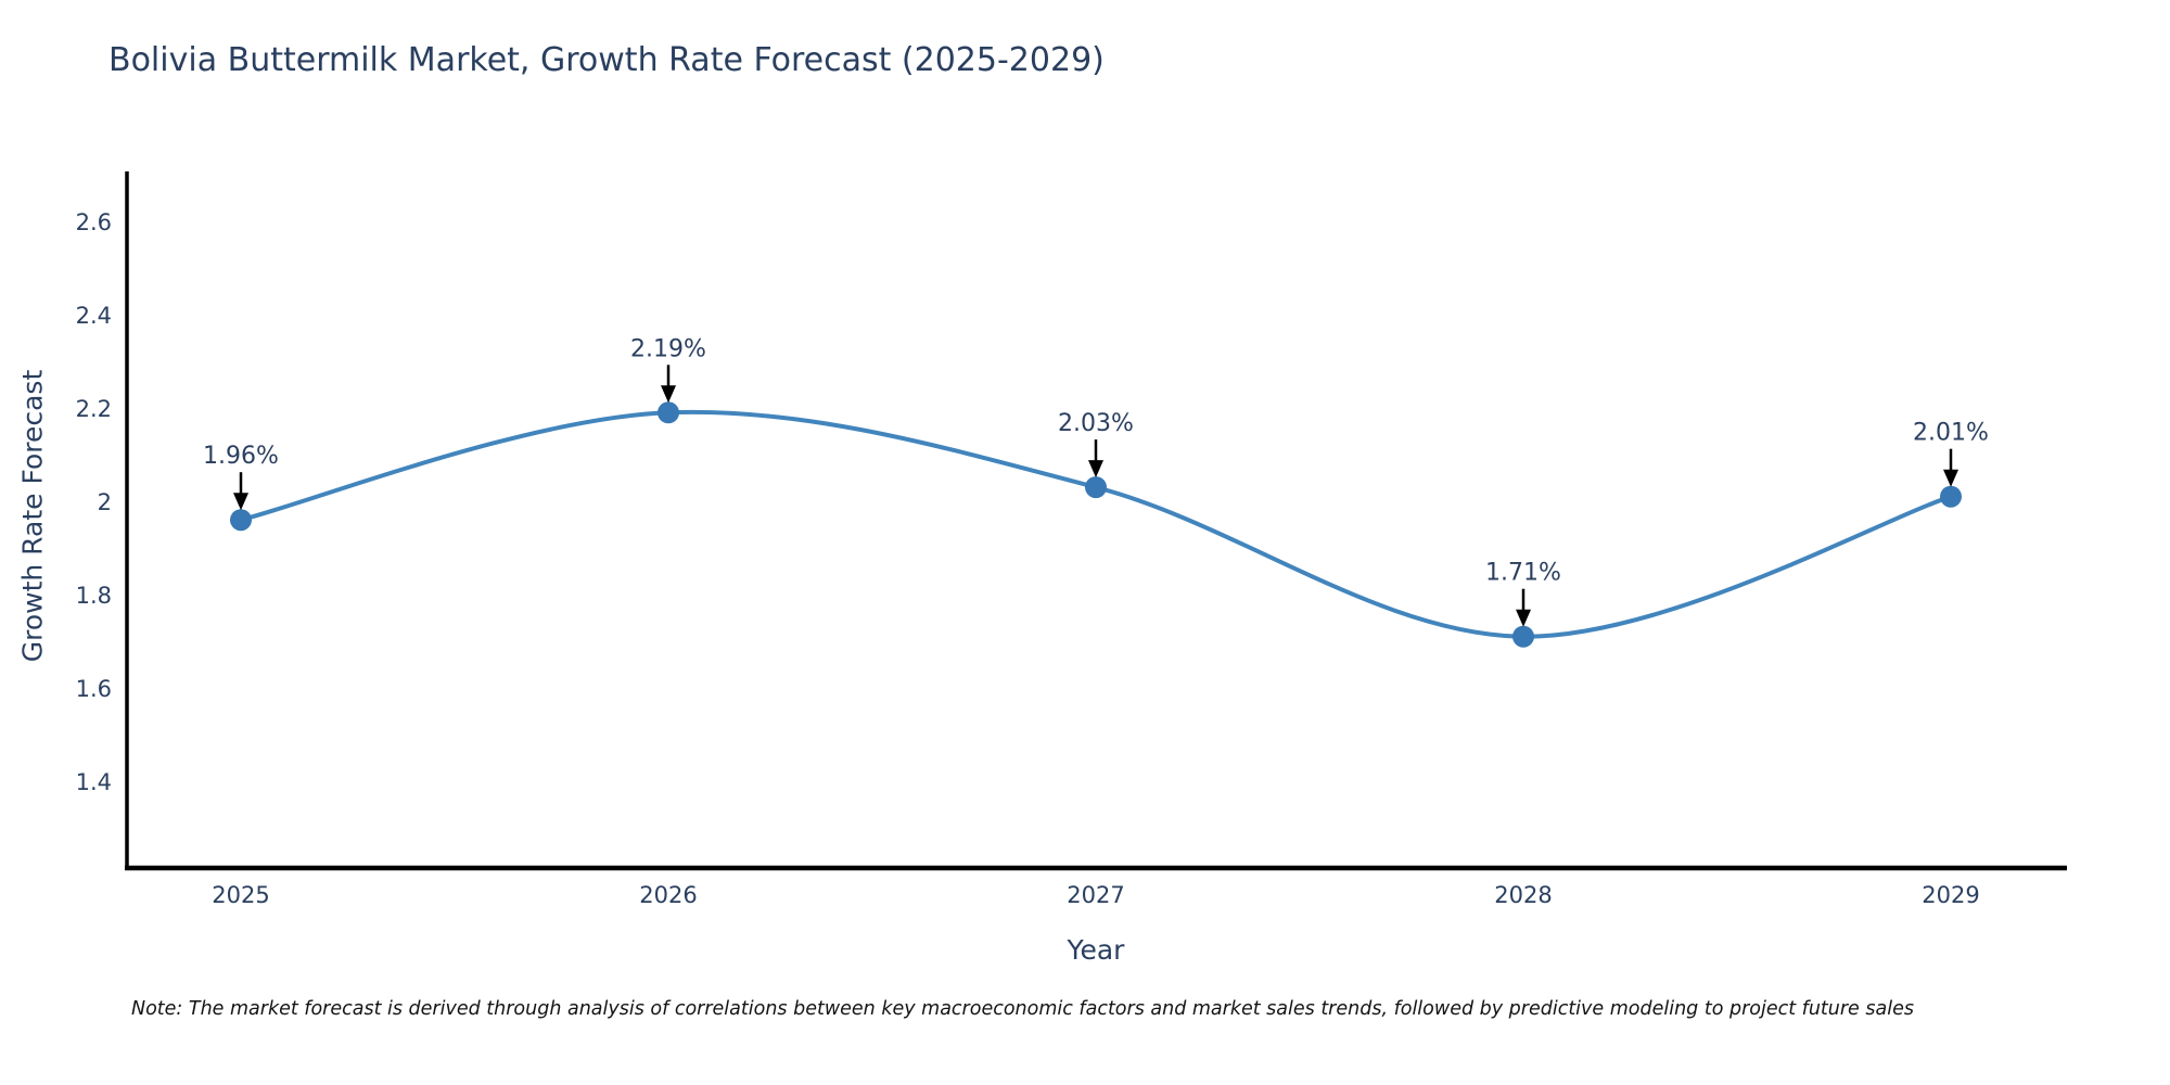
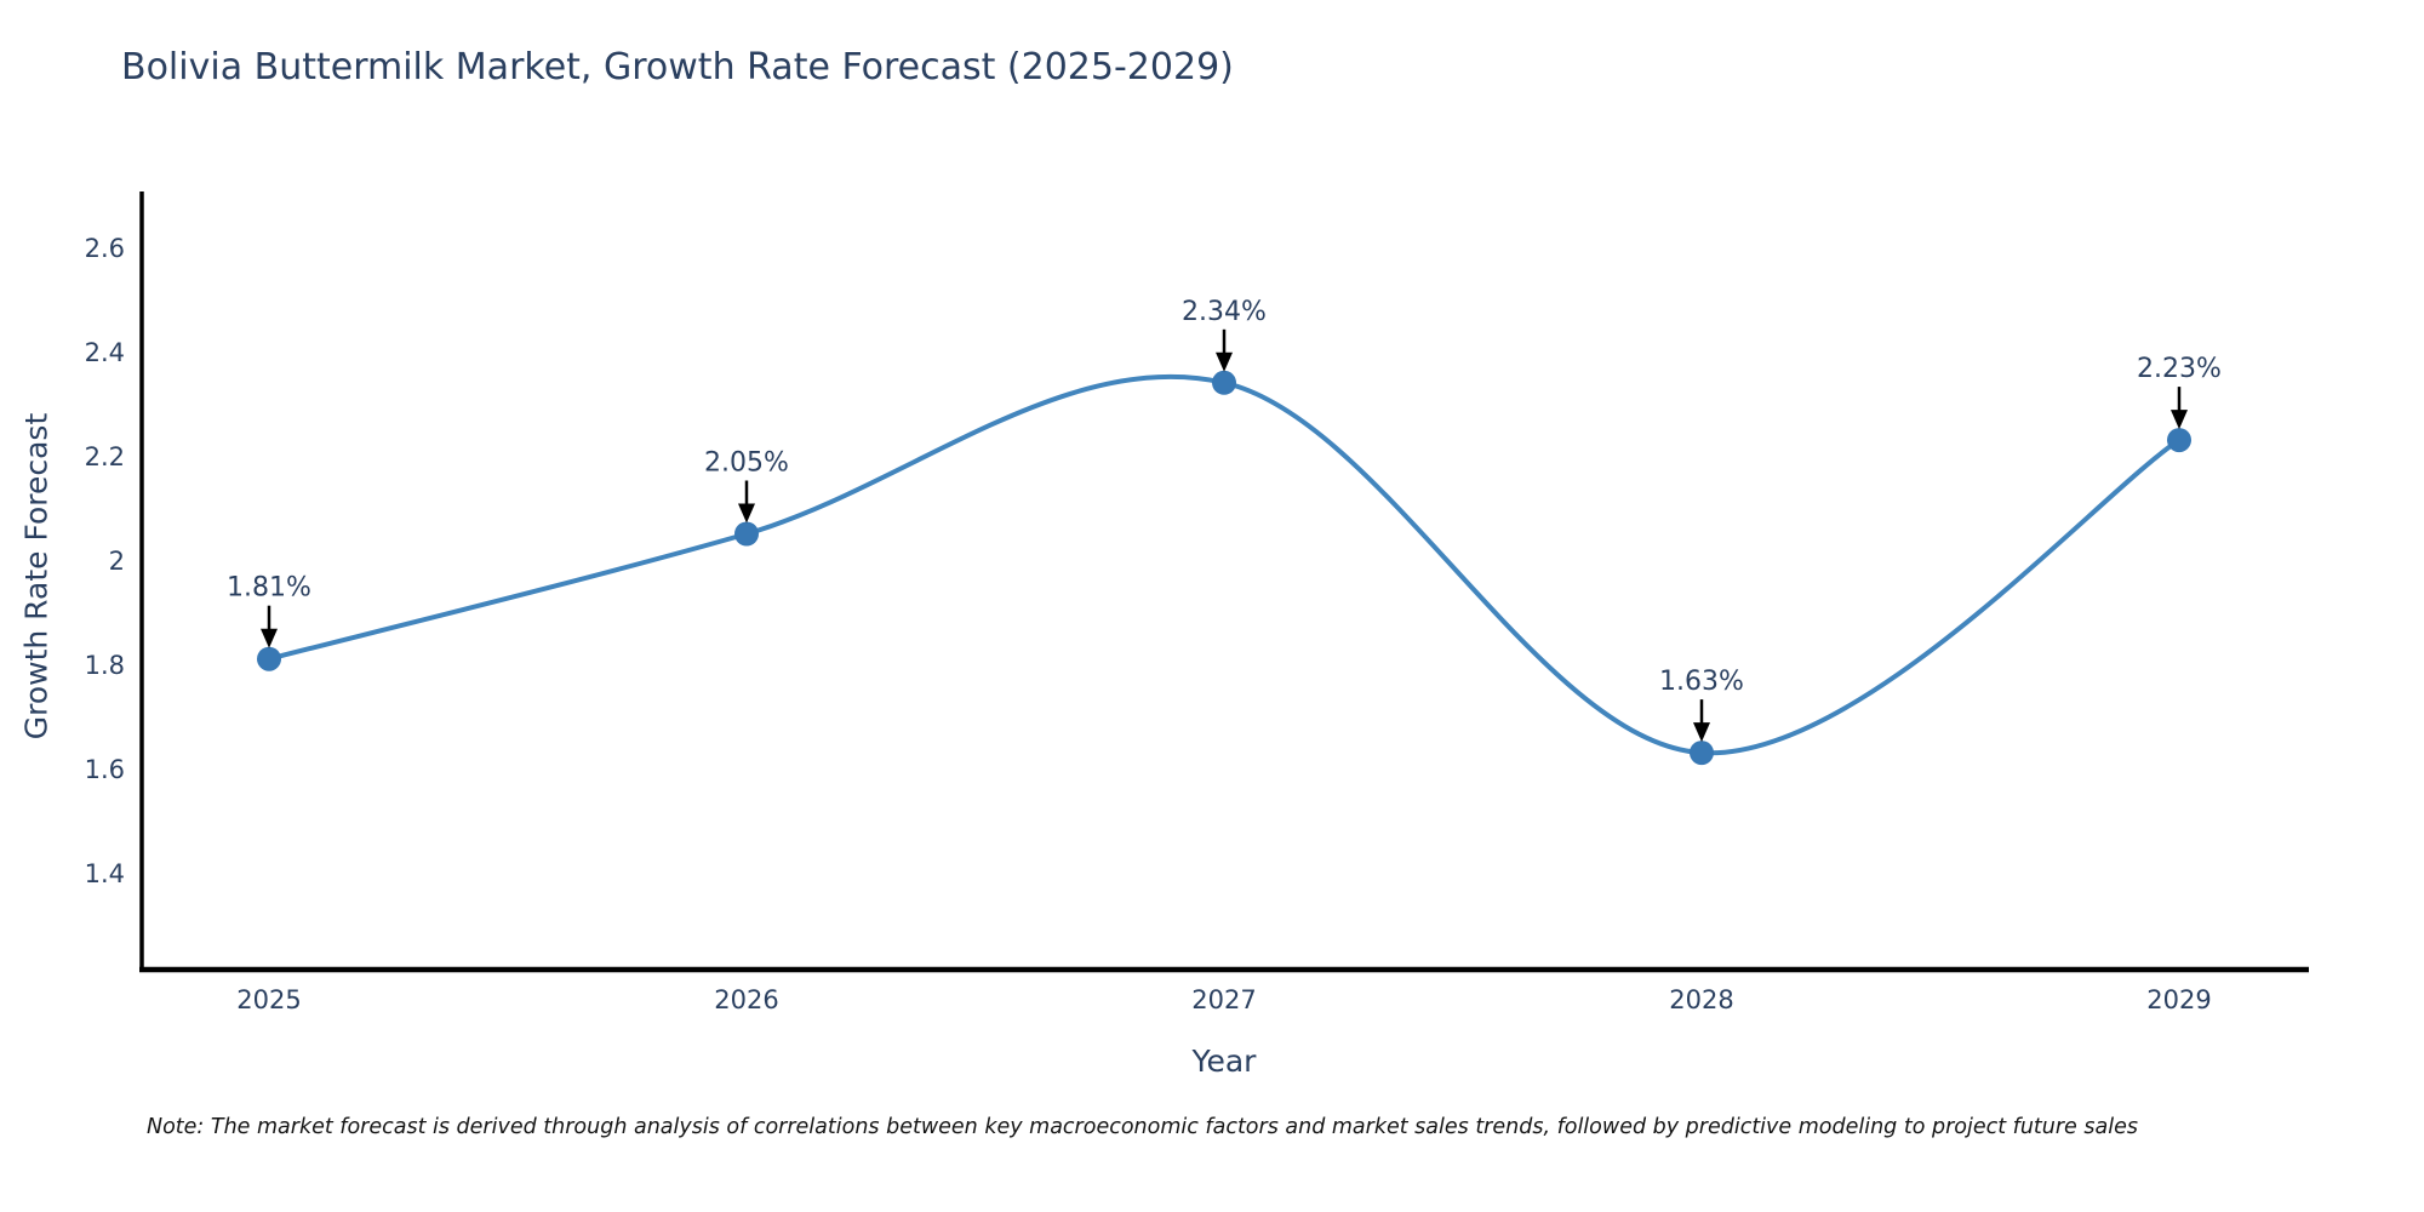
2025: 1.96% -> 1.81%
2026: 2.19% -> 2.05%
2027: 2.03% -> 2.34%
2028: 1.71% -> 1.63%
2029: 2.01% -> 2.23%
